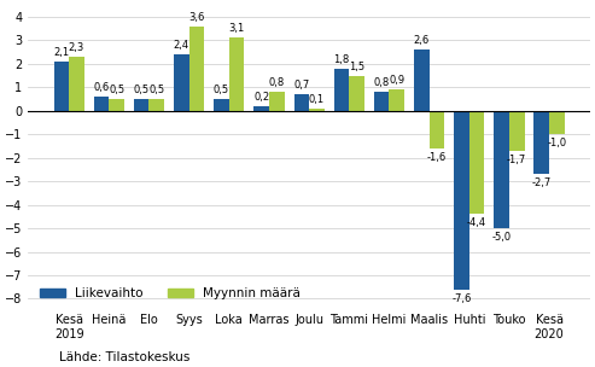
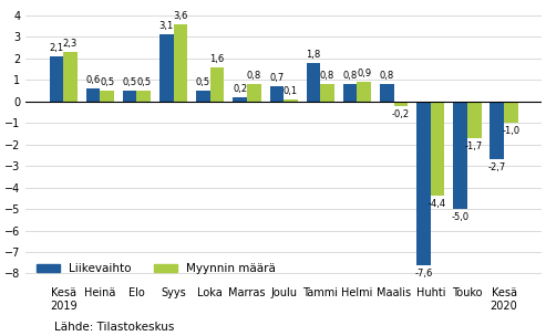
Liikevaihto/Syys: 2,4 -> 3,1
Myynnin määrä/Loka: 3,1 -> 1,6
Myynnin määrä/Tammi: 1,5 -> 0,8
Liikevaihto/Maalis: 2,6 -> 0,8
Myynnin määrä/Maalis: -1,6 -> -0,2
